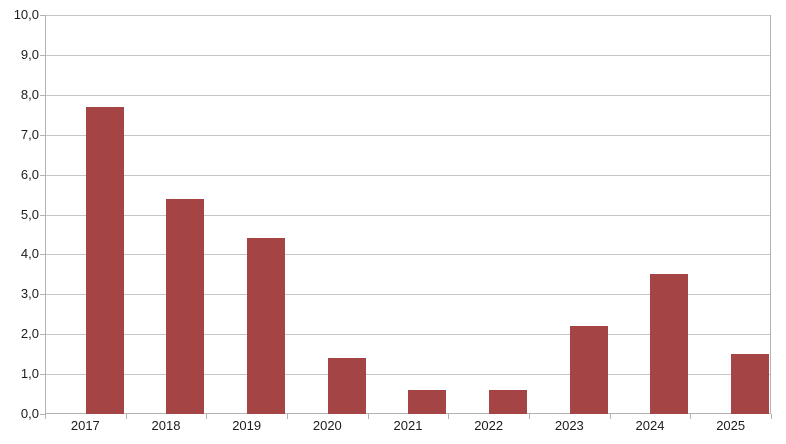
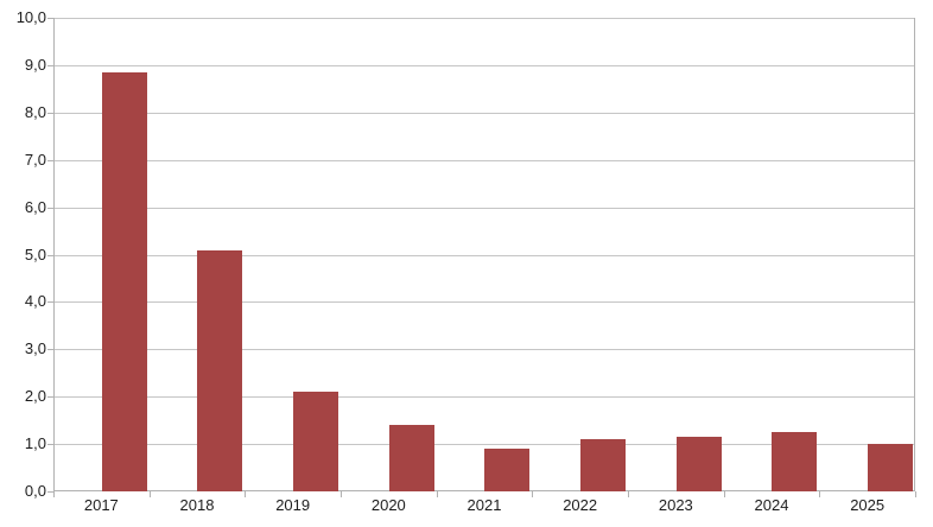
2017: 7,7 -> 8,8
2018: 5,4 -> 5,1
2019: 4,4 -> 2,1
2021: 0,6 -> 0,9
2022: 0,6 -> 1,1
2023: 2,2 -> 1,1
2024: 3,5 -> 1,2
2025: 1,5 -> 1,0
